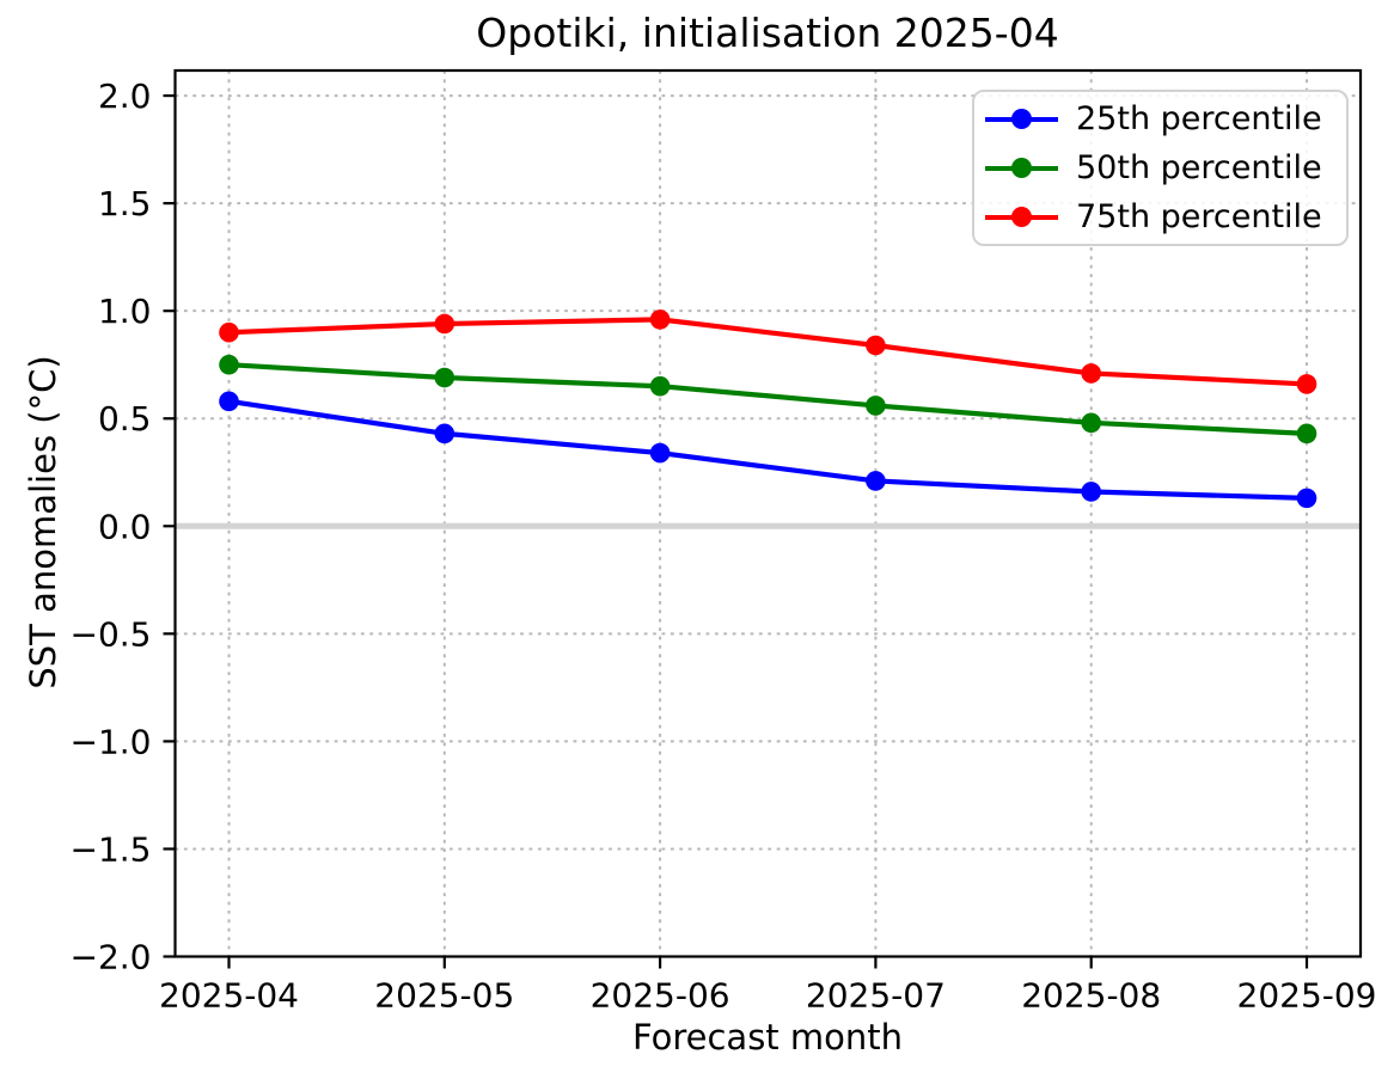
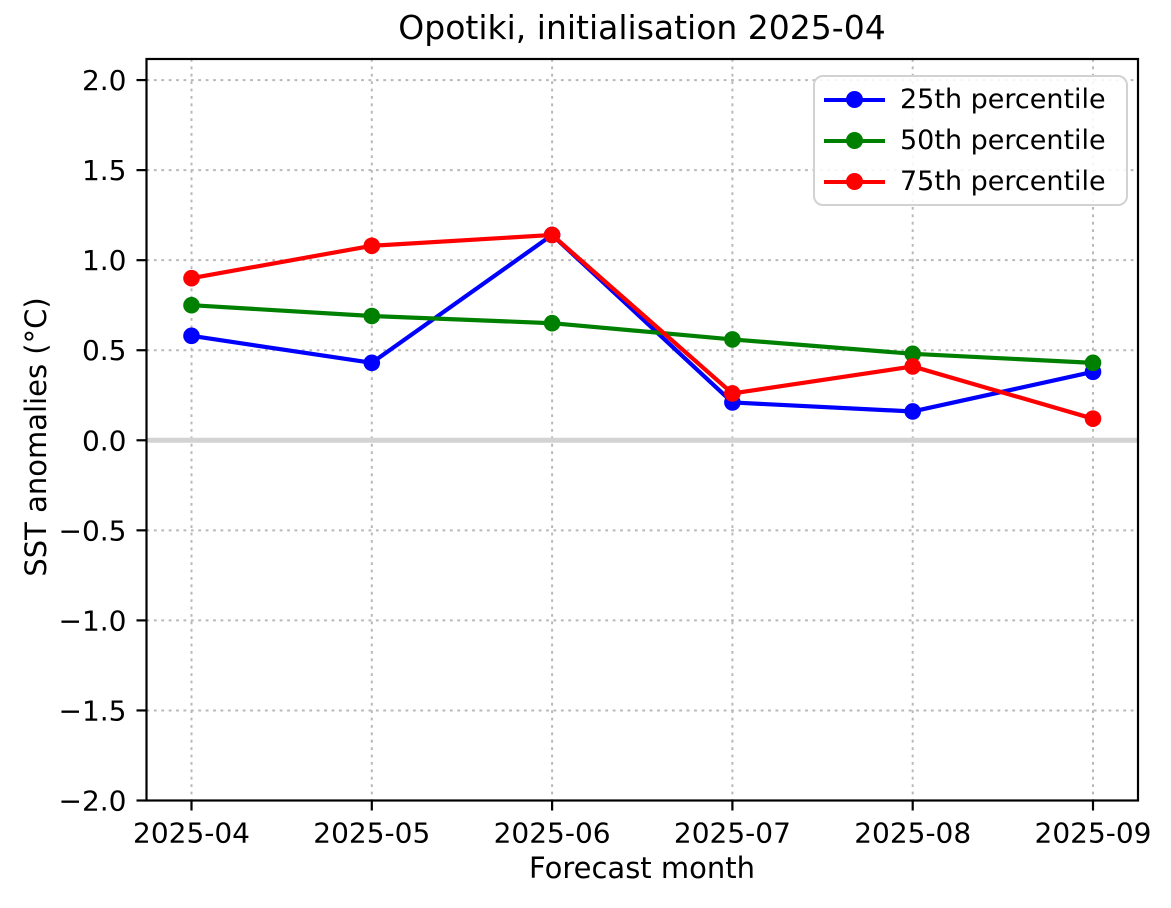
75th percentile/2025-05: 0.94 -> 1.08
25th percentile/2025-06: 0.34 -> 1.14
75th percentile/2025-06: 0.96 -> 1.14
75th percentile/2025-07: 0.84 -> 0.26
75th percentile/2025-08: 0.71 -> 0.41
25th percentile/2025-09: 0.13 -> 0.38
75th percentile/2025-09: 0.66 -> 0.12
